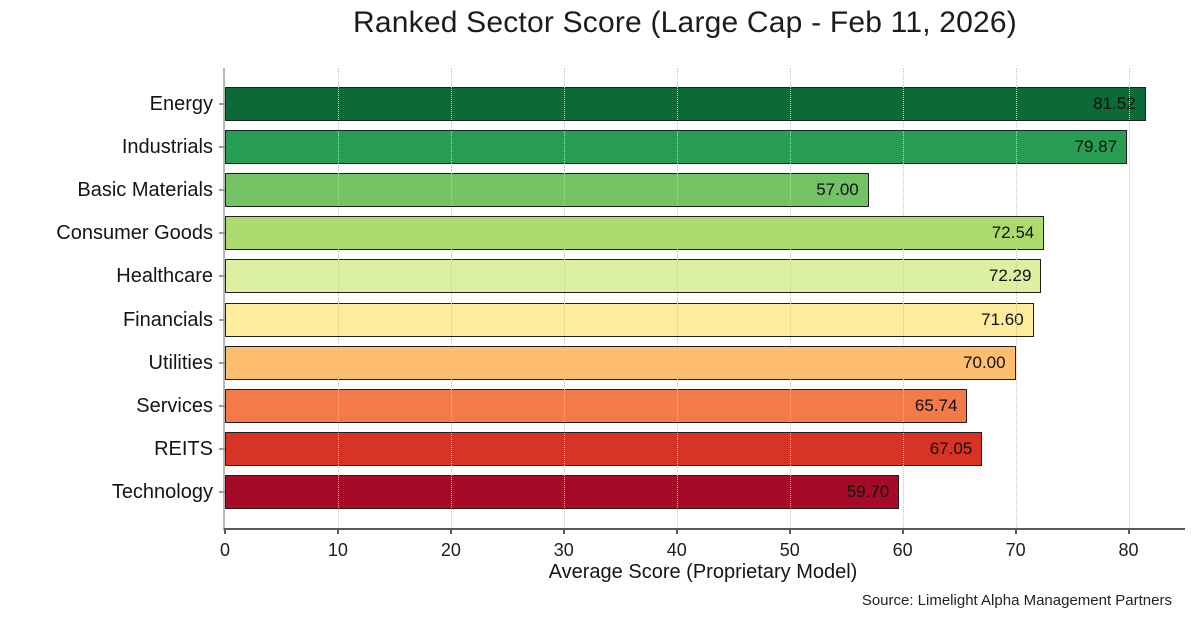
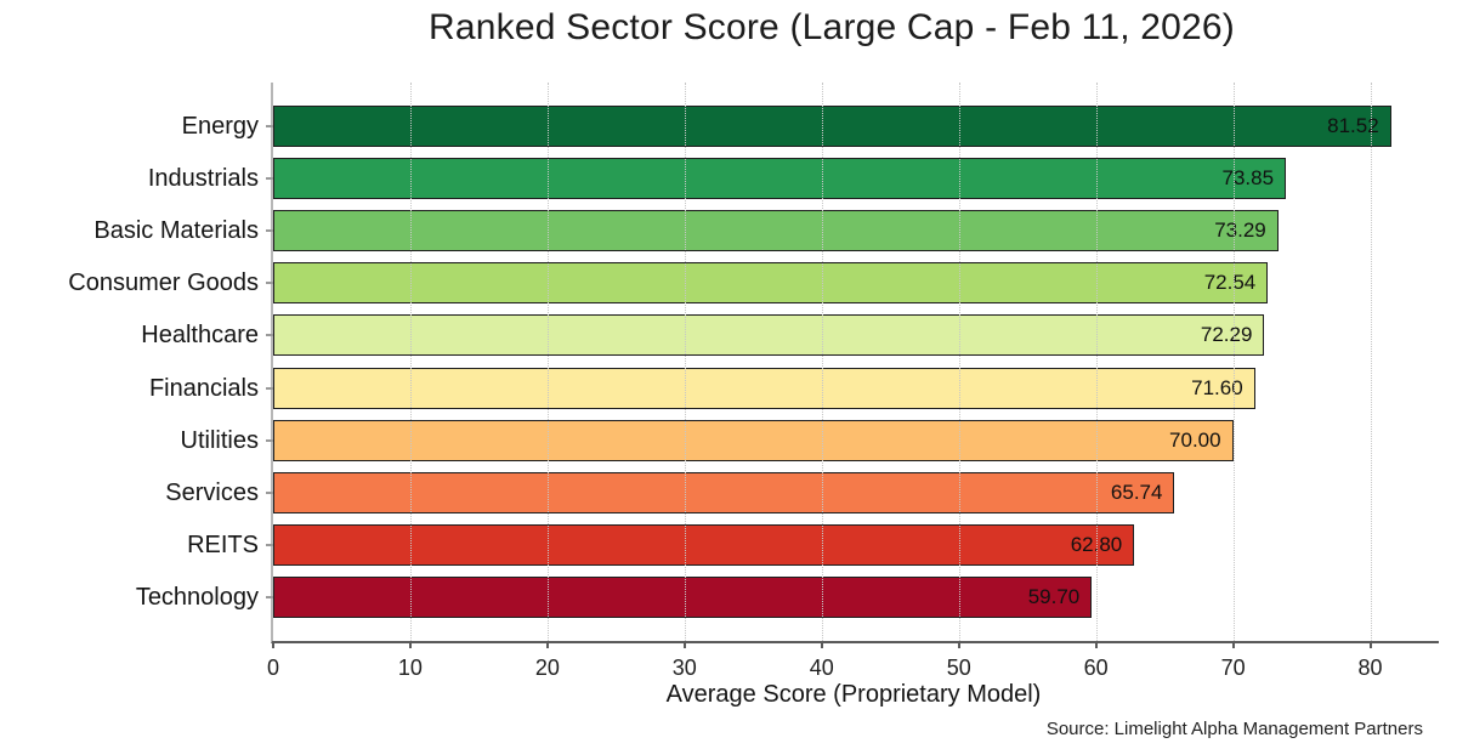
Industrials: 79.87 -> 73.85
Basic Materials: 57.00 -> 73.29
REITS: 67.05 -> 62.80
